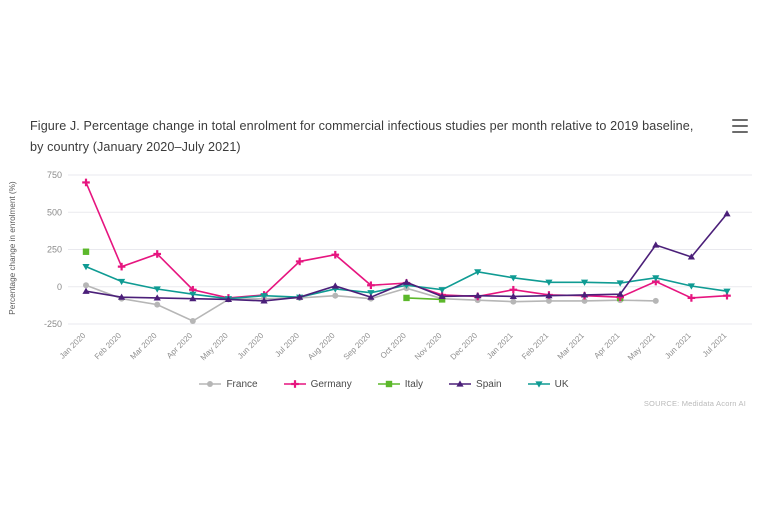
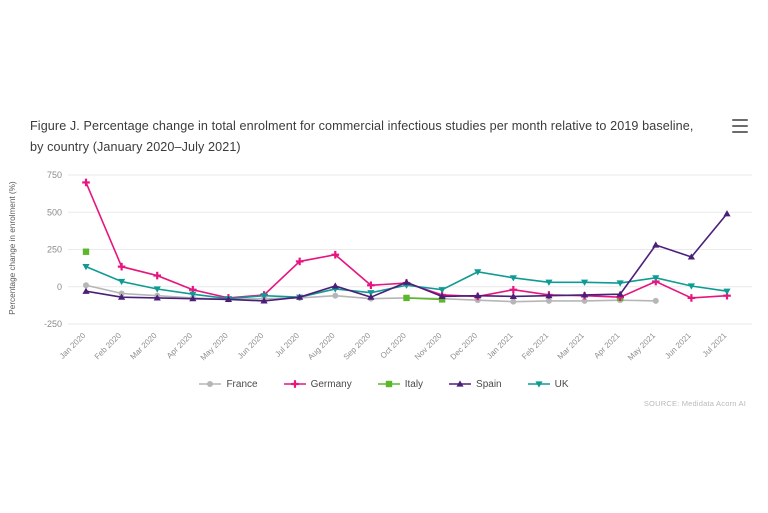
France/Feb 2020: -80 -> -40
France/Mar 2020: -120 -> -60
Germany/Mar 2020: 220 -> 80
France/Apr 2020: -230 -> -80
France/Oct 2020: -10 -> -80
